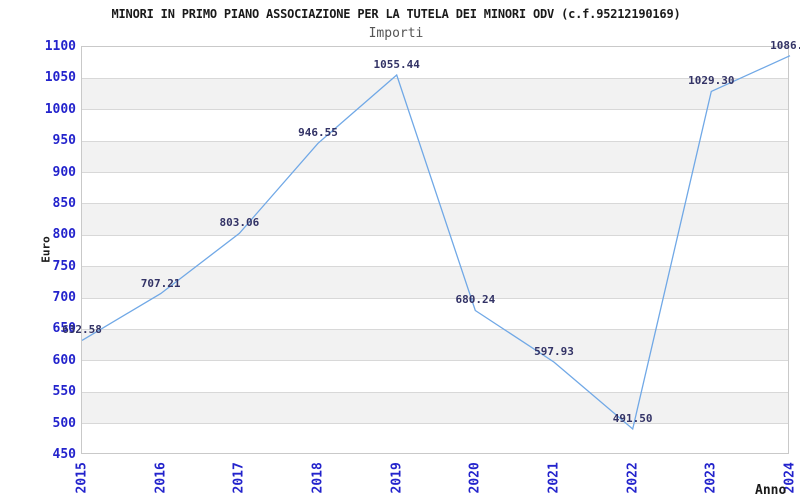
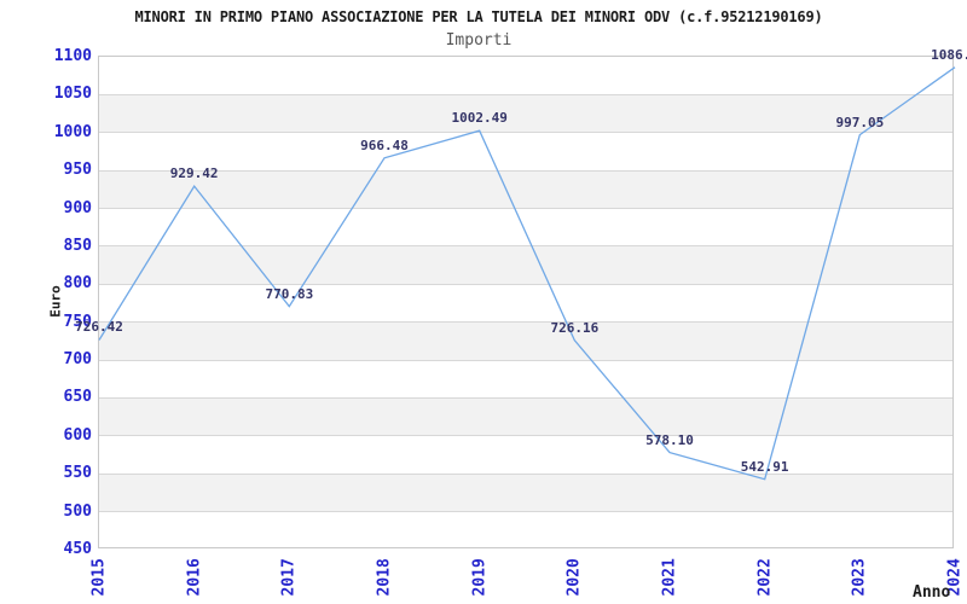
2015: 632.58 -> 726.42
2016: 707.21 -> 929.42
2017: 803.06 -> 770.83
2018: 946.55 -> 966.48
2019: 1055.44 -> 1002.49
2020: 680.24 -> 726.16
2021: 597.93 -> 578.10
2022: 491.50 -> 542.91
2023: 1029.30 -> 997.05
